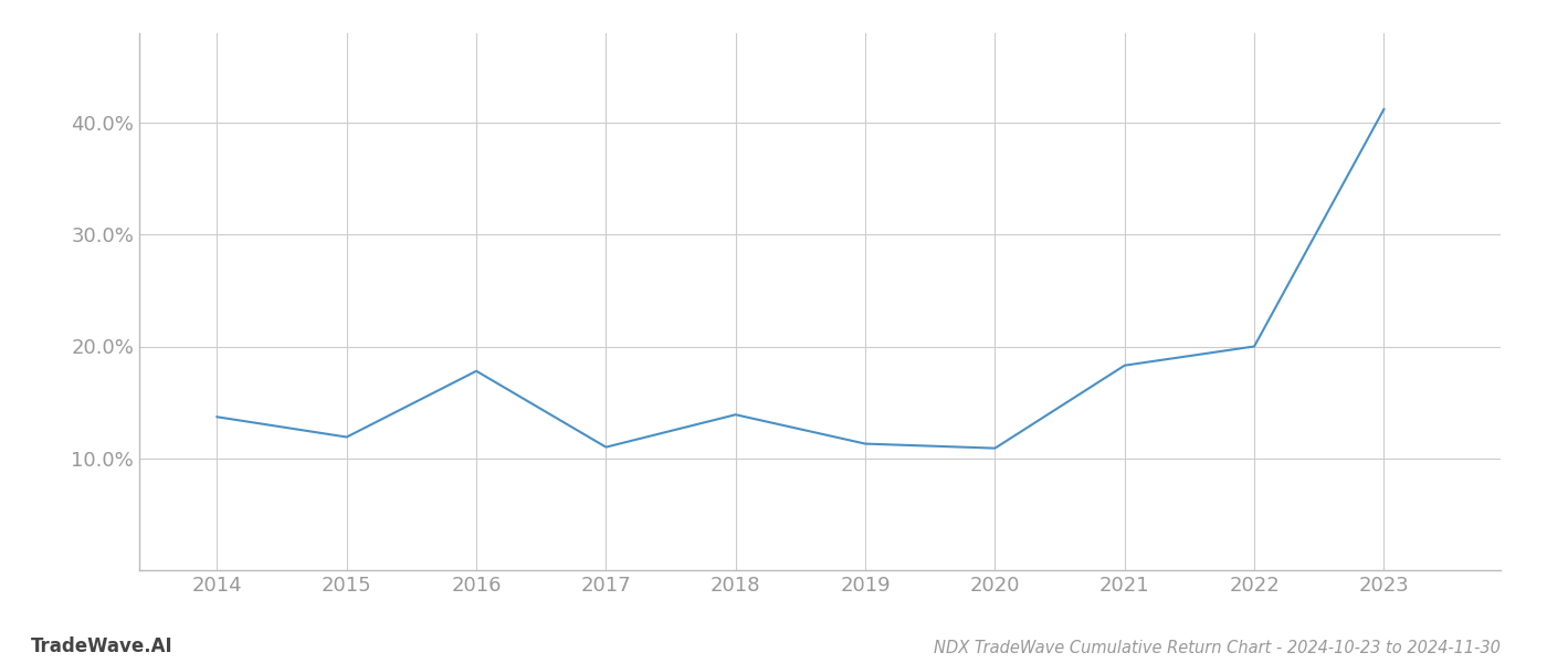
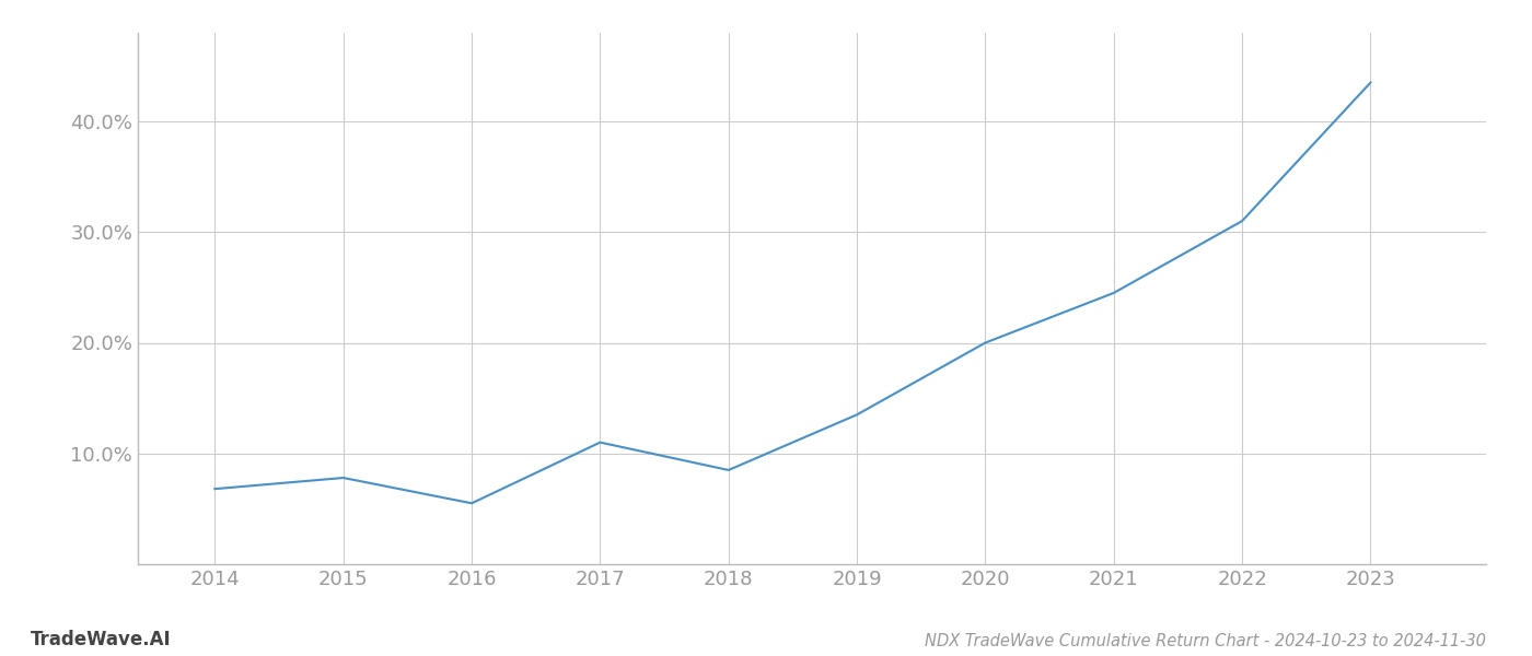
2014: 13.7% -> 6.8%
2015: 11.9% -> 7.8%
2016: 17.8% -> 5.5%
2018: 13.9% -> 8.5%
2019: 11.3% -> 13.5%
2020: 10.9% -> 20.0%
2021: 18.3% -> 24.5%
2022: 20.0% -> 31.0%
2023: 41.2% -> 43.5%
